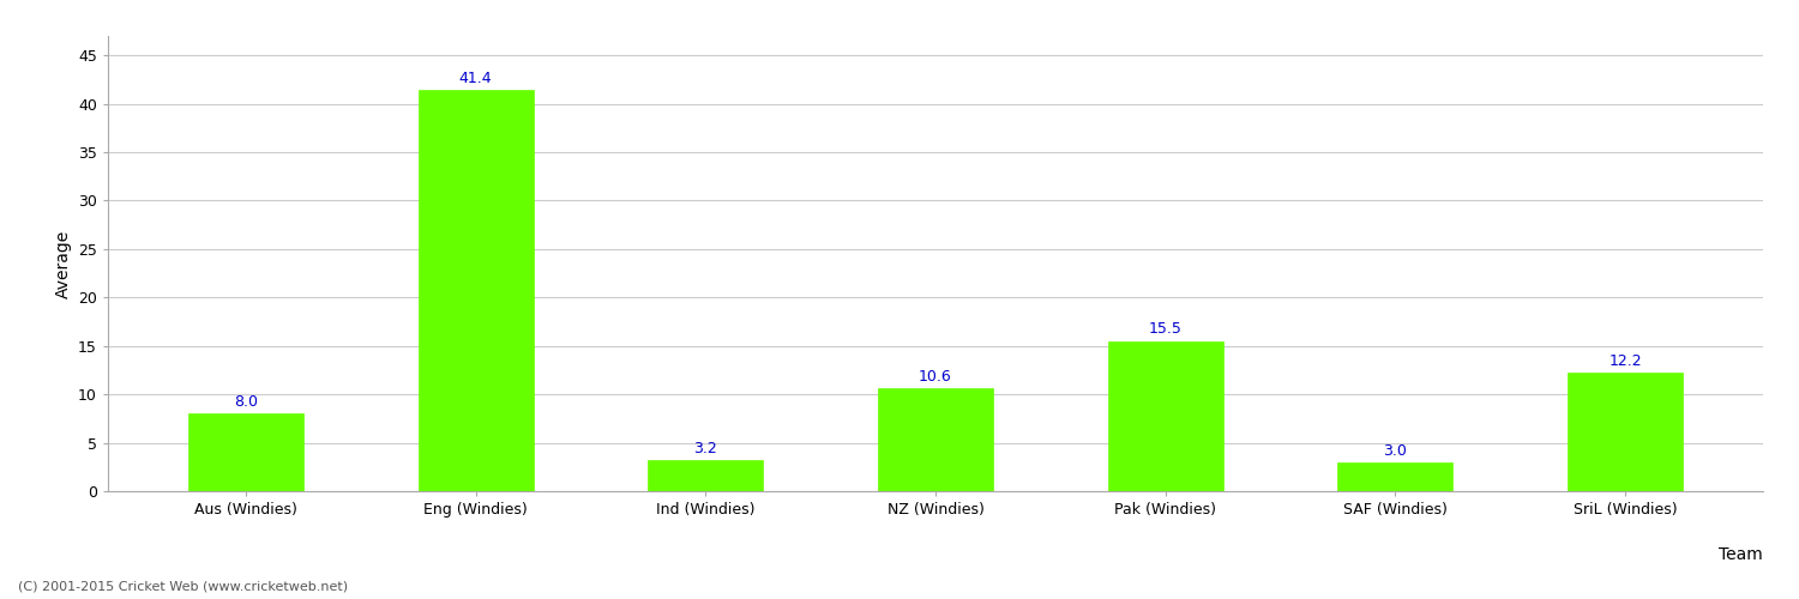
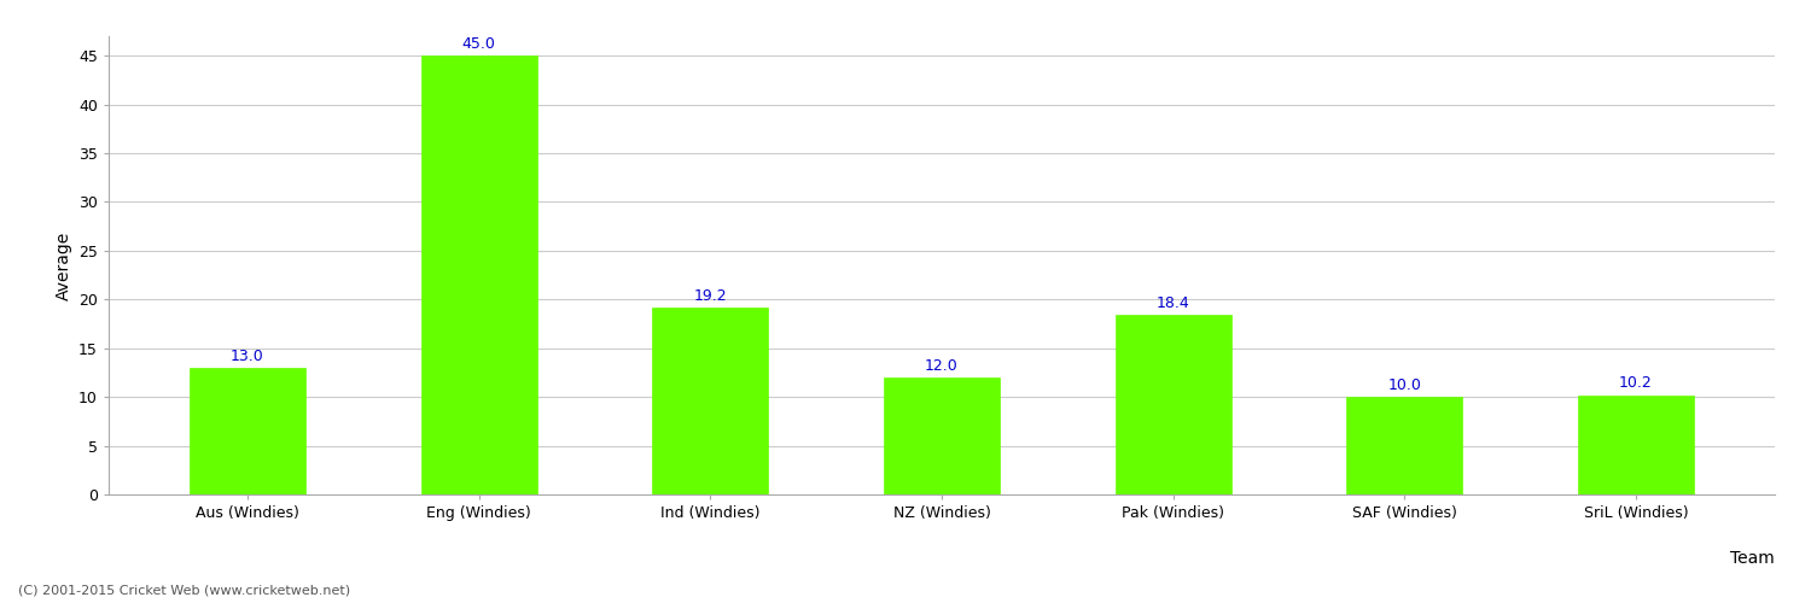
Aus (Windies): 8.0 -> 13.0
Eng (Windies): 41.4 -> 45.0
Ind (Windies): 3.2 -> 19.2
NZ (Windies): 10.6 -> 12.0
Pak (Windies): 15.5 -> 18.4
SAF (Windies): 3.0 -> 10.0
SriL (Windies): 12.2 -> 10.2
